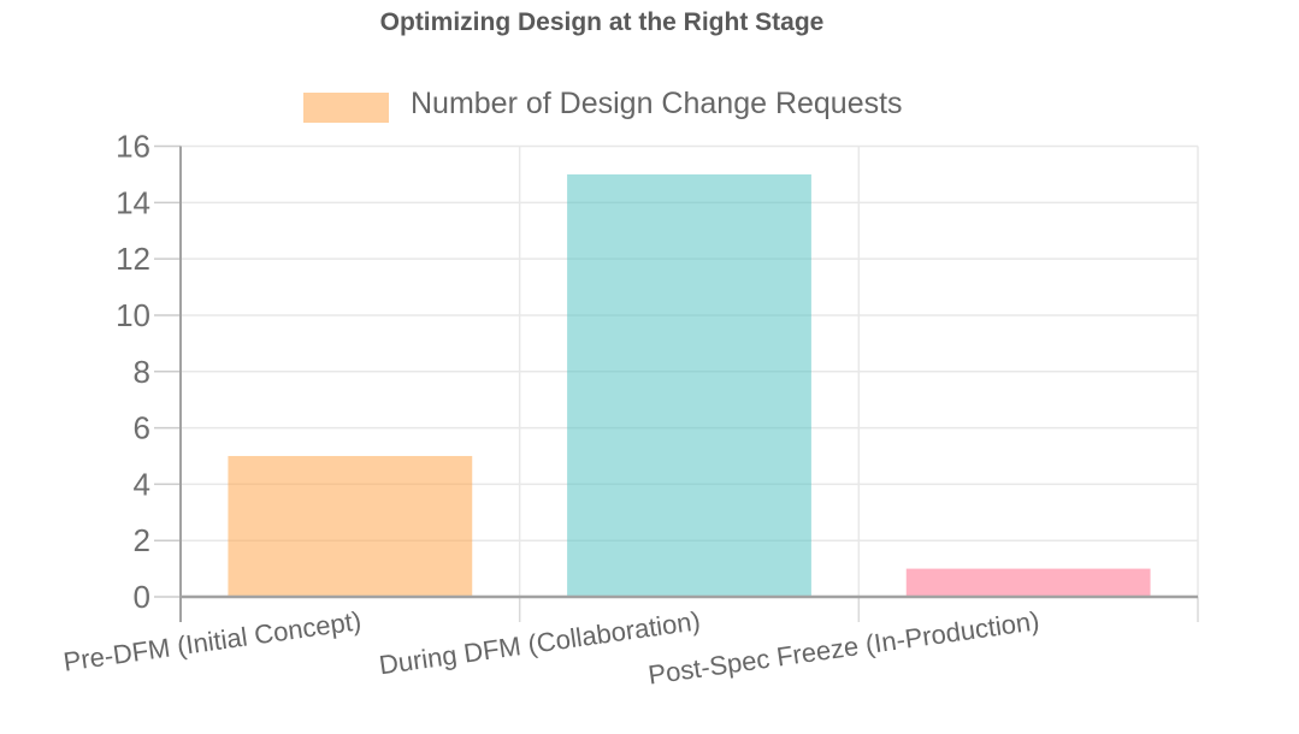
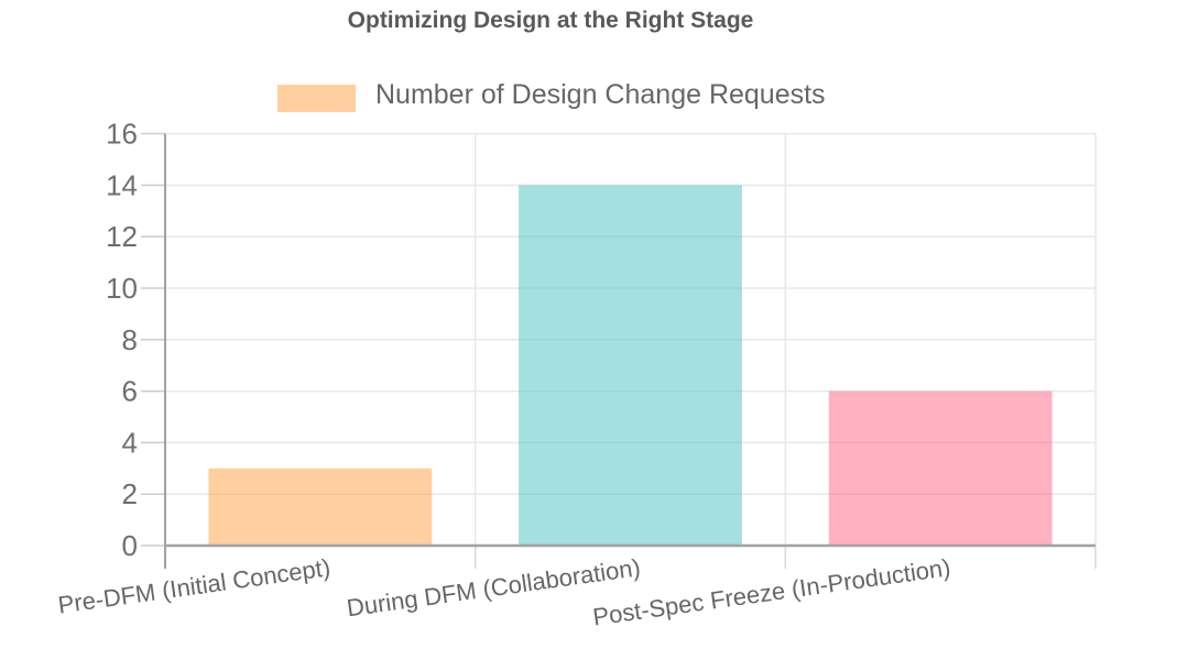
Pre-DFM (Initial Concept): 5 -> 3
During DFM (Collaboration): 15 -> 14
Post-Spec Freeze (In-Production): 1 -> 6
